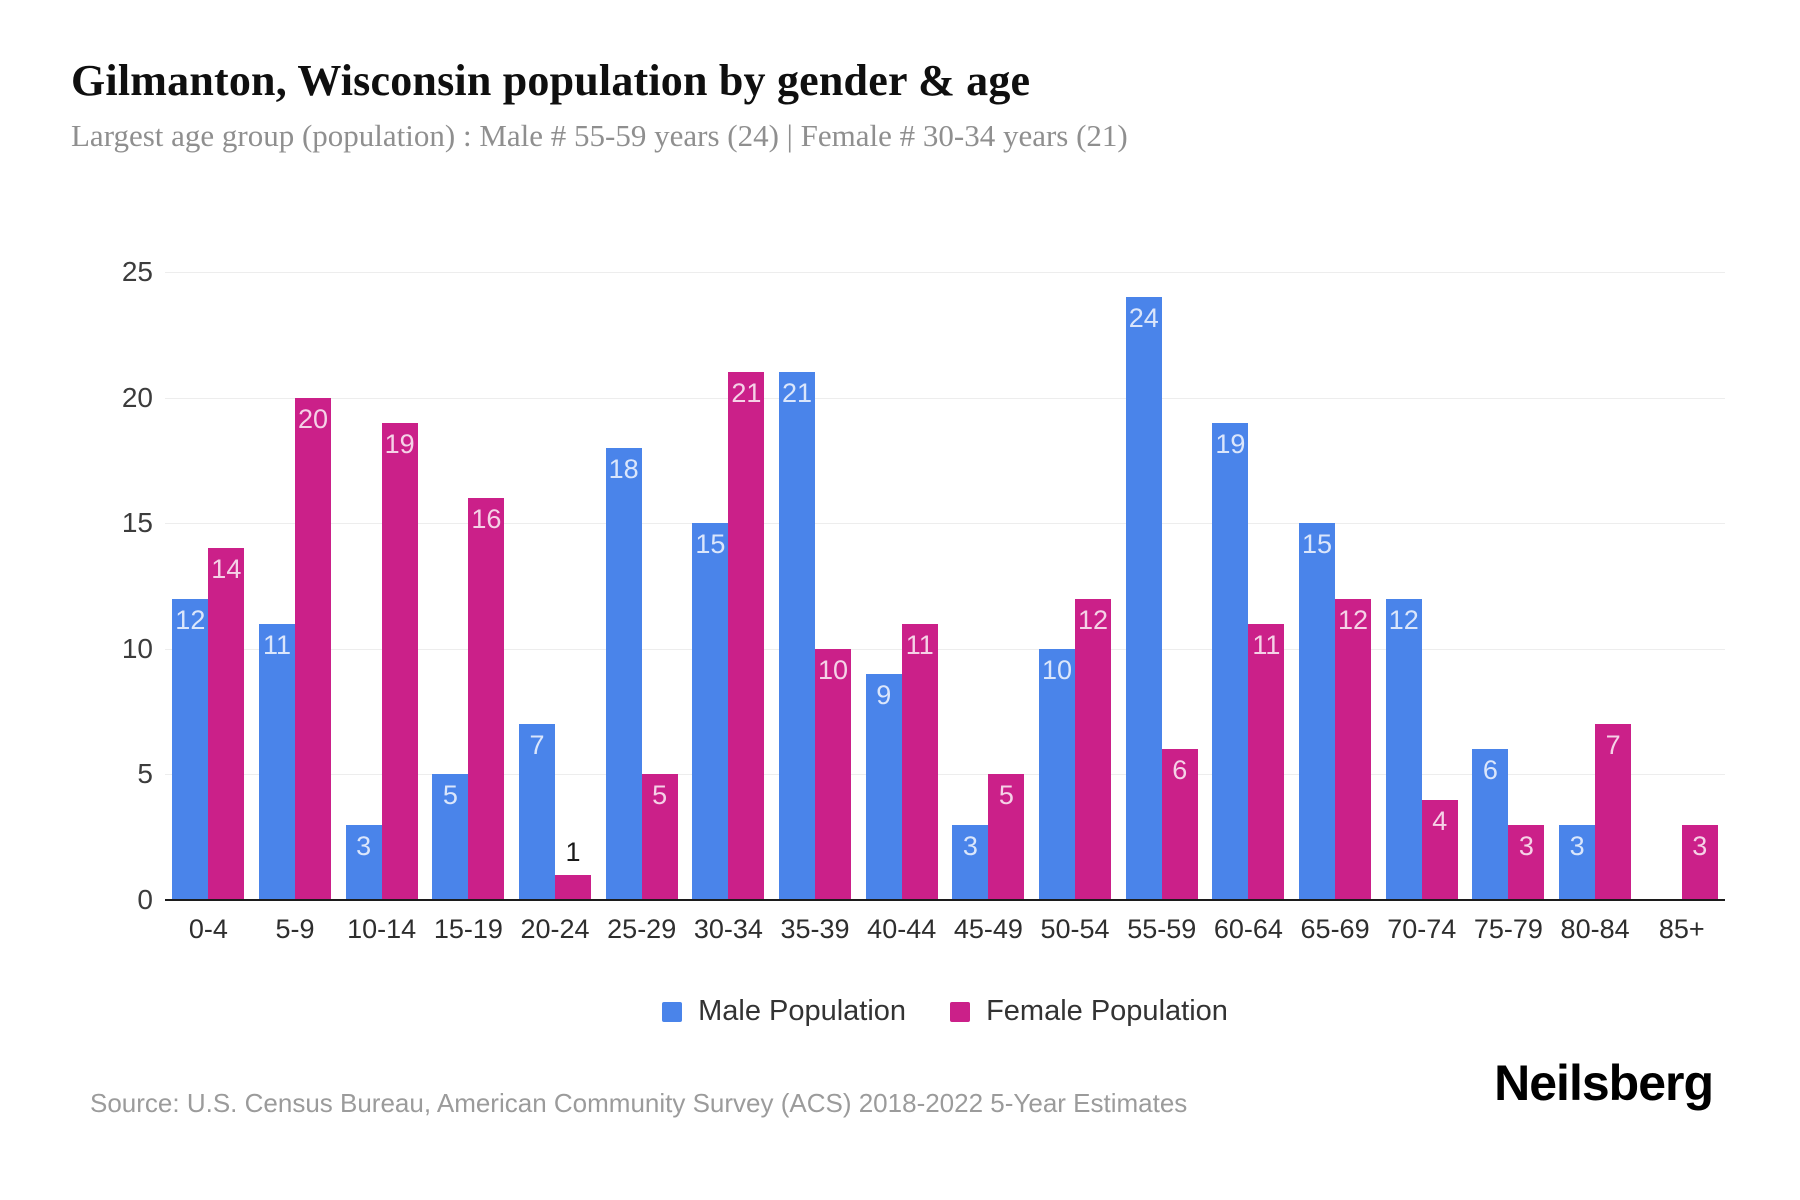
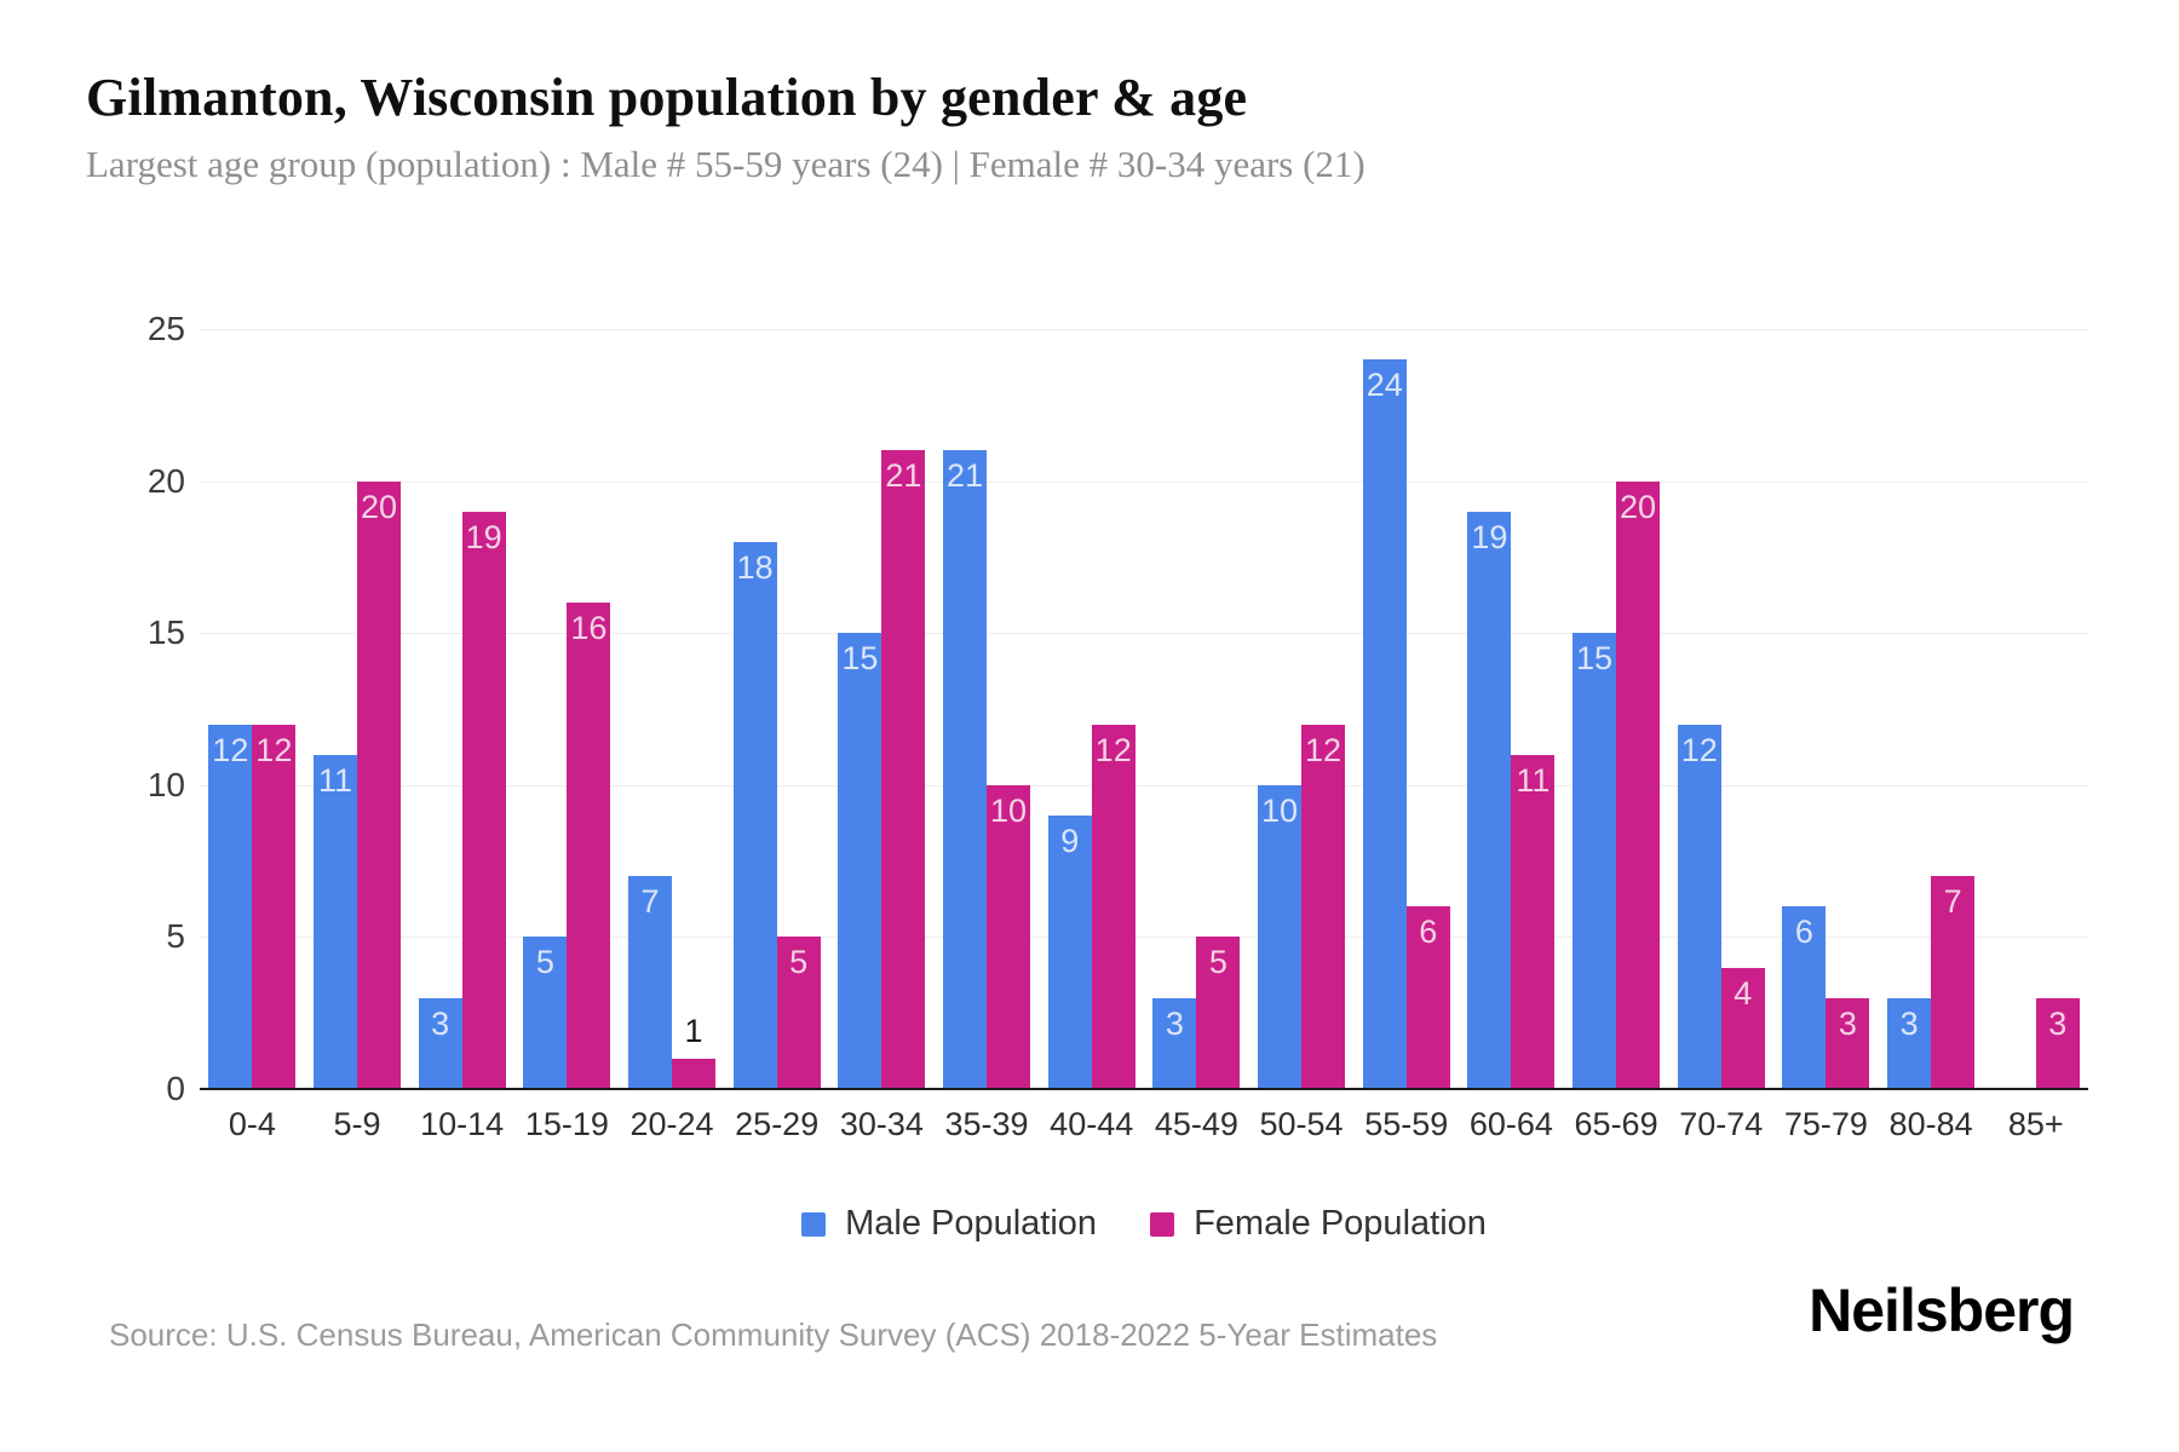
Female Population/0-4: 14 -> 12
Female Population/40-44: 11 -> 12
Female Population/65-69: 12 -> 20
